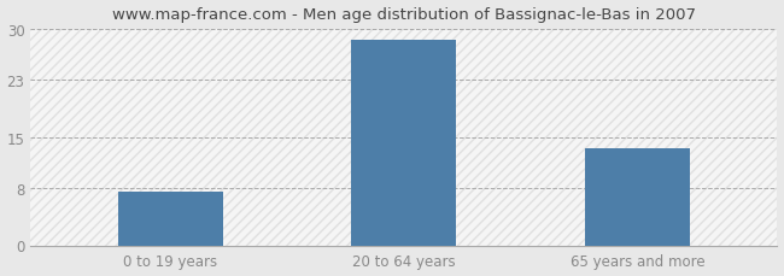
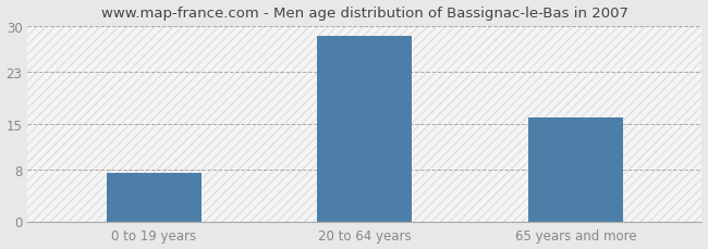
65 years and more: 13.5 -> 16.0
